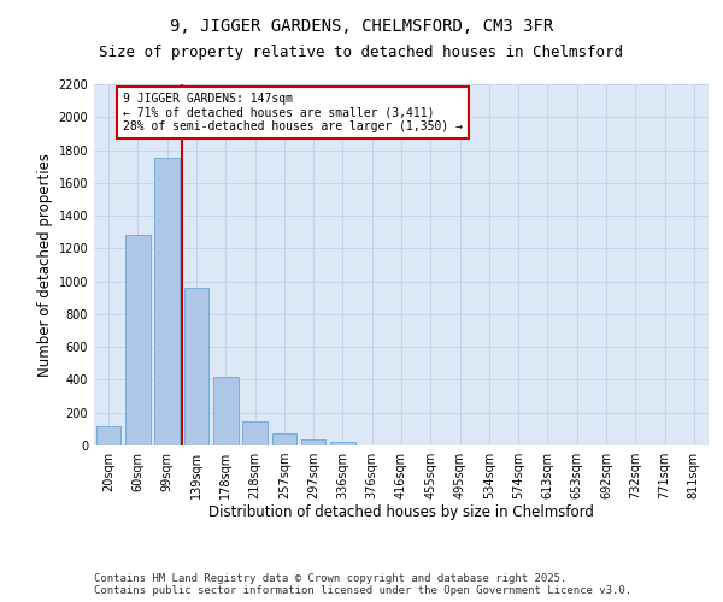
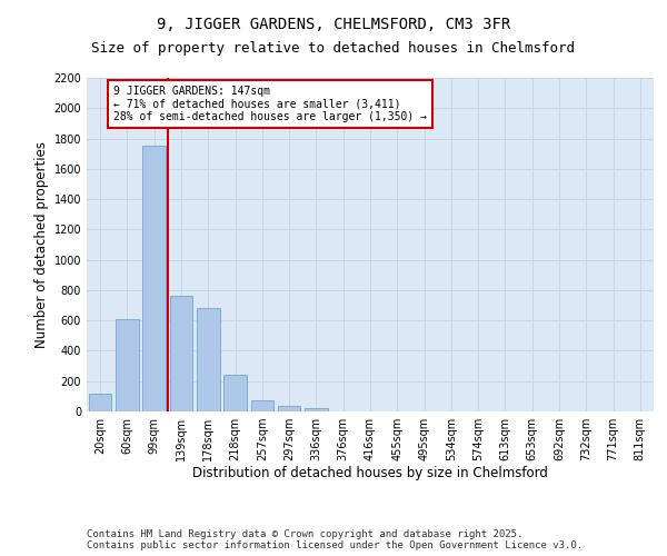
60sqm: 1280 -> 610
139sqm: 960 -> 760
178sqm: 420 -> 680
218sqm: 150 -> 240
